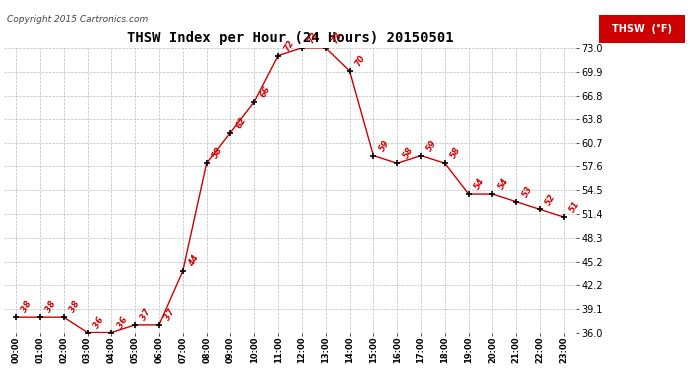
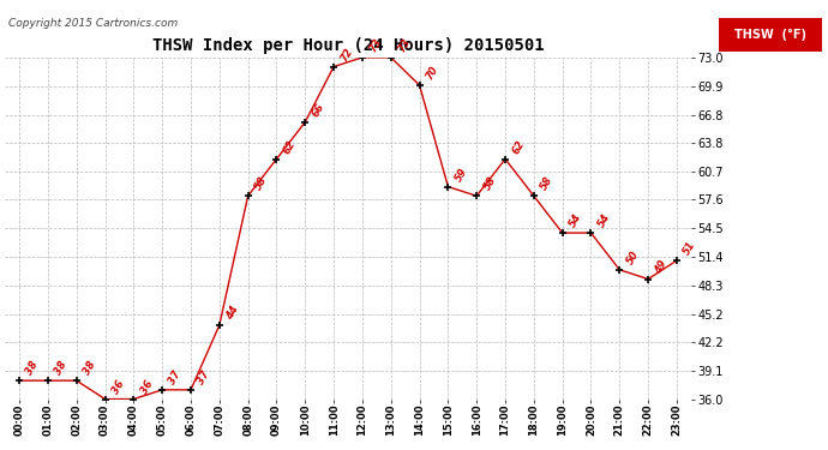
17:00: 59 -> 62
21:00: 53 -> 50
22:00: 52 -> 49
